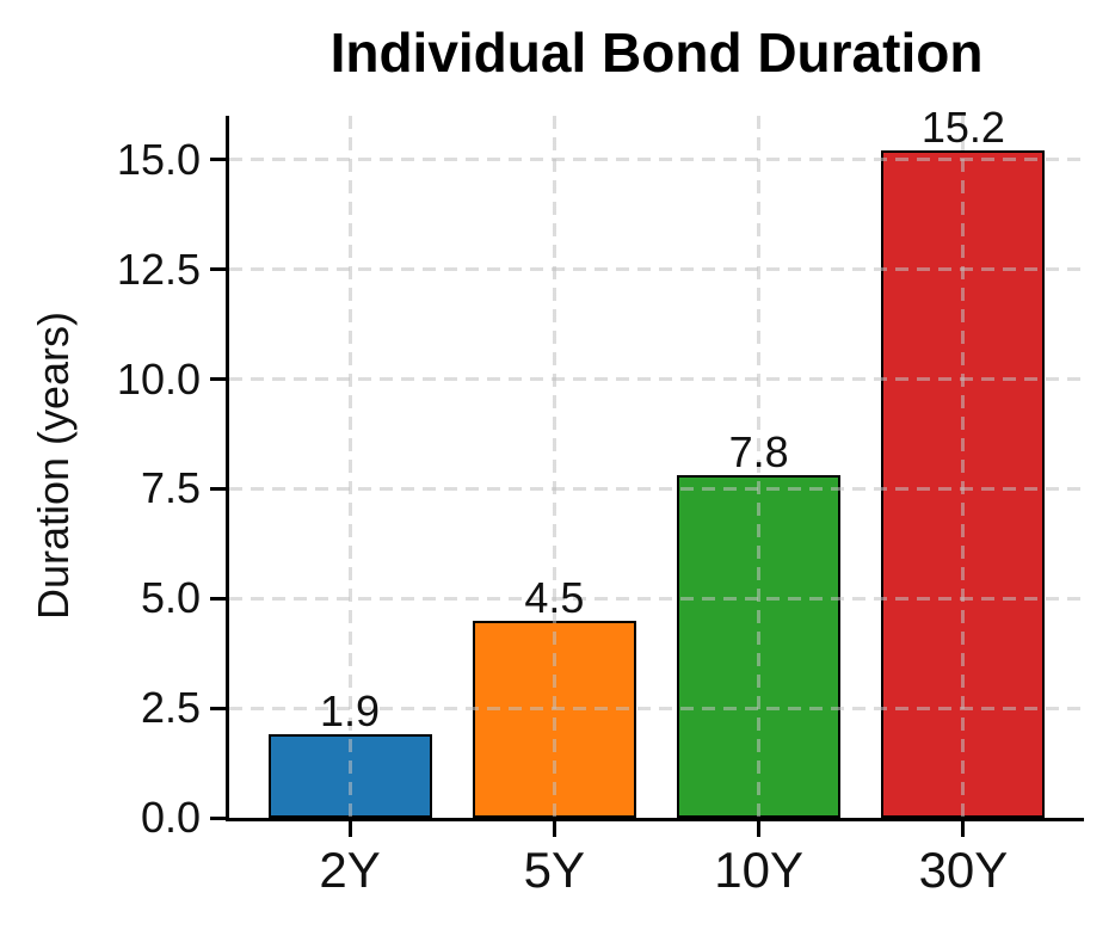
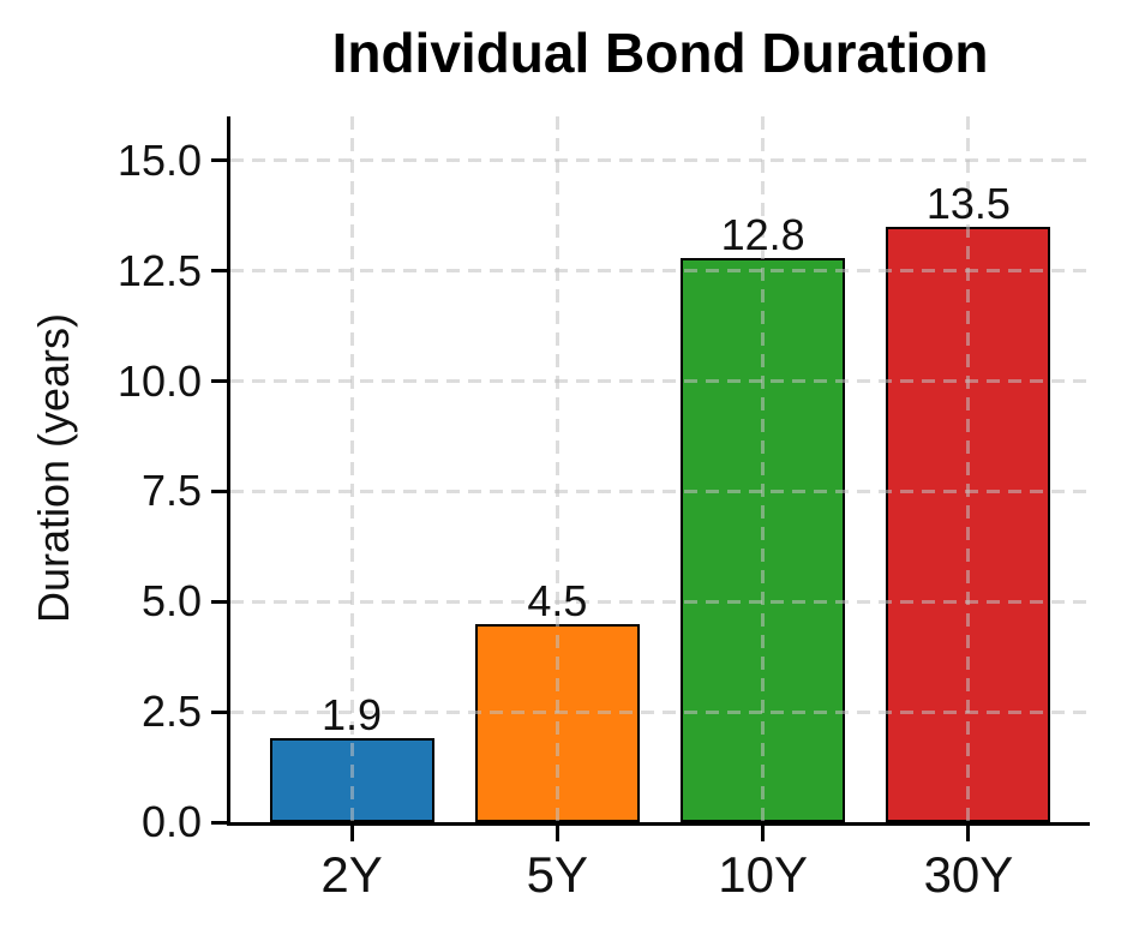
10Y: 7.8 -> 12.8
30Y: 15.2 -> 13.5
